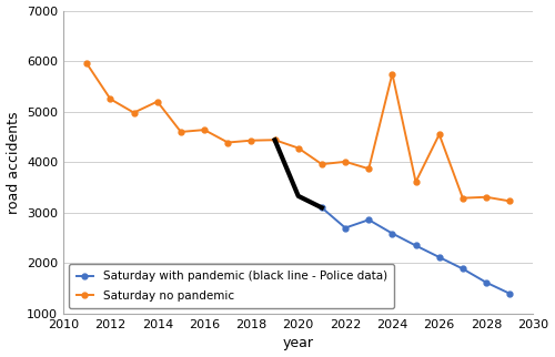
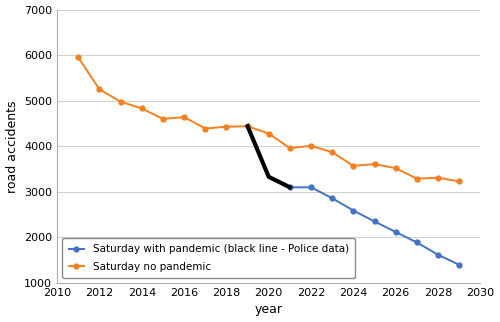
Saturday no pandemic/2014: 5200 -> 4830
Saturday with pandemic (black line - Police data)/2022: 2700 -> 3100
Saturday no pandemic/2024: 5750 -> 3570
Saturday no pandemic/2026: 4550 -> 3520
